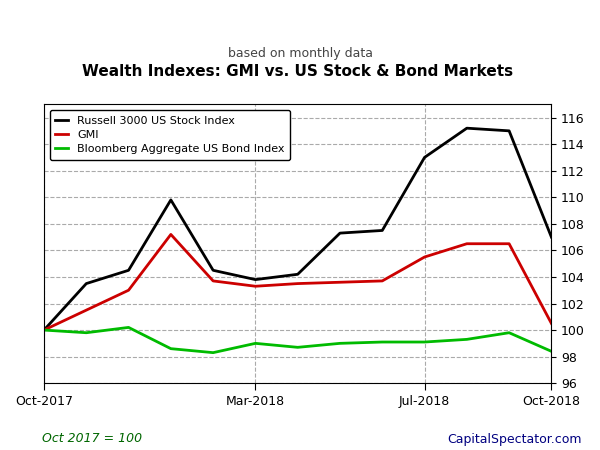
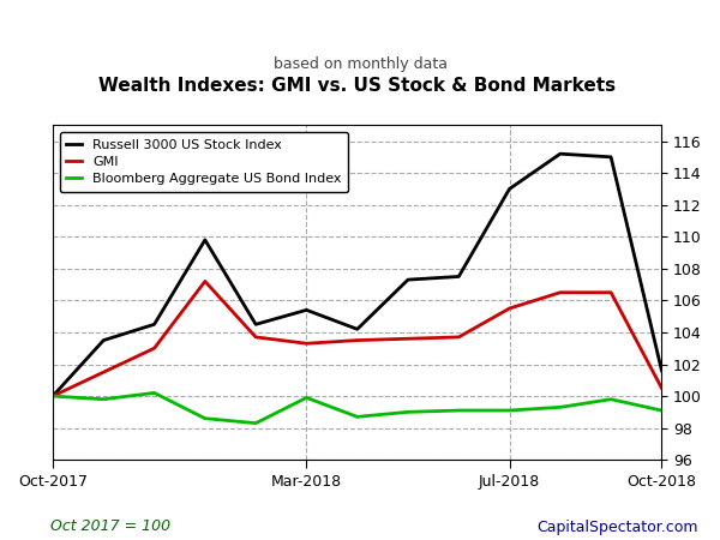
Russell 3000 US Stock Index/Mar-2018: 103.8 -> 105.4
Bloomberg Aggregate US Bond Index/Mar-2018: 99.0 -> 99.9
Russell 3000 US Stock Index/Oct-2018: 107.0 -> 101.6
Bloomberg Aggregate US Bond Index/Oct-2018: 98.4 -> 99.1
